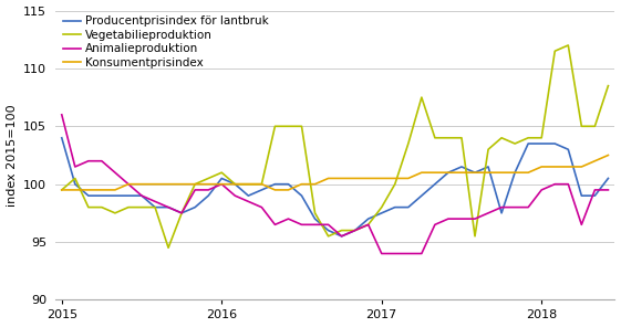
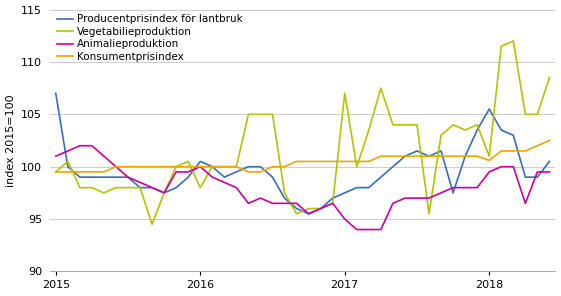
Producentprisindex för lantbruk/2015: 104.0 -> 107.0
Animalieproduktion/2015: 106.0 -> 101.0
Vegetabilieproduktion/2016: 101.0 -> 98.0
Vegetabilieproduktion/2017: 98.0 -> 107.0
Animalieproduktion/2017: 94.0 -> 95.0
Producentprisindex för lantbruk/2018: 103.5 -> 105.5
Vegetabilieproduktion/2018: 104.0 -> 101.0
Konsumentprisindex/2018: 101.5 -> 100.6
